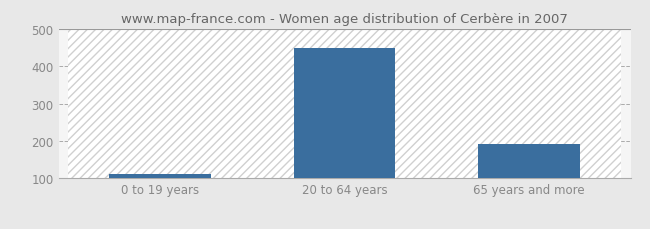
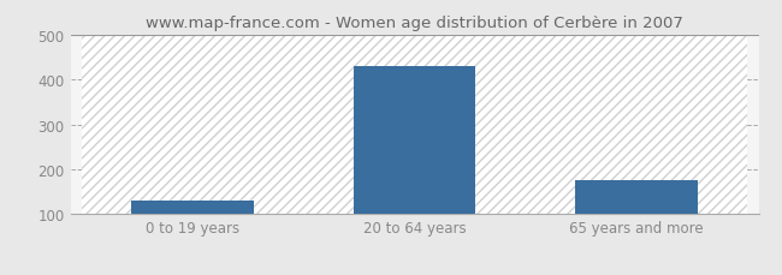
0 to 19 years: 113 -> 130
20 to 64 years: 449 -> 430
65 years and more: 192 -> 175
